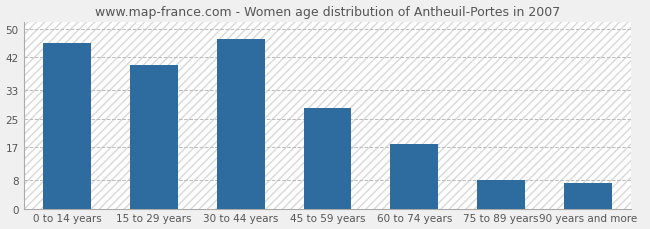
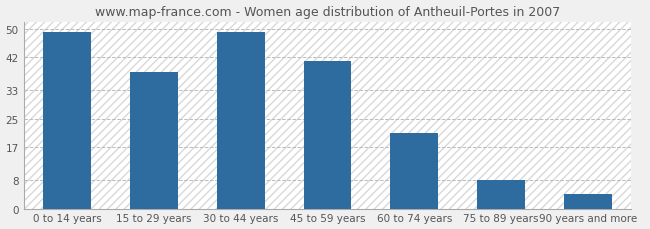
0 to 14 years: 46 -> 49
15 to 29 years: 40 -> 38
30 to 44 years: 47 -> 49
45 to 59 years: 28 -> 41
60 to 74 years: 18 -> 21
90 years and more: 7 -> 4
